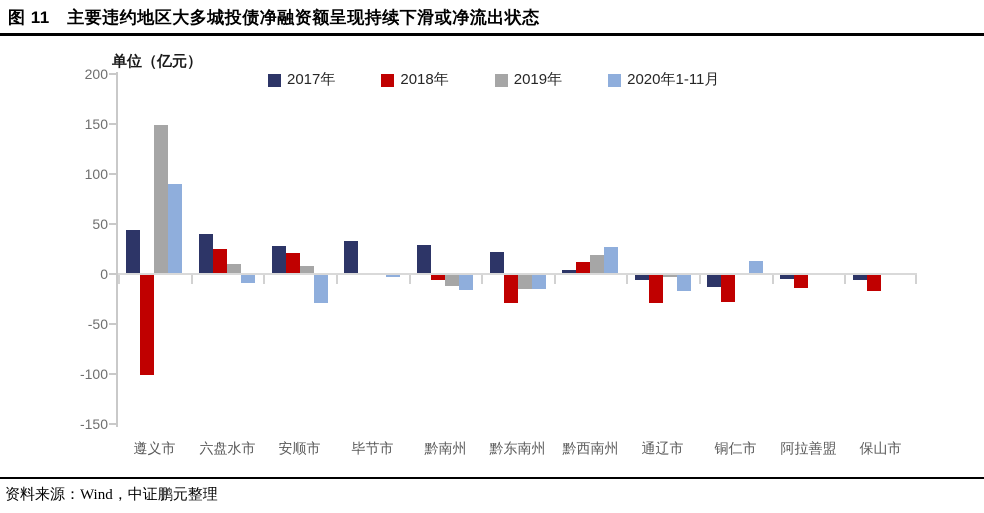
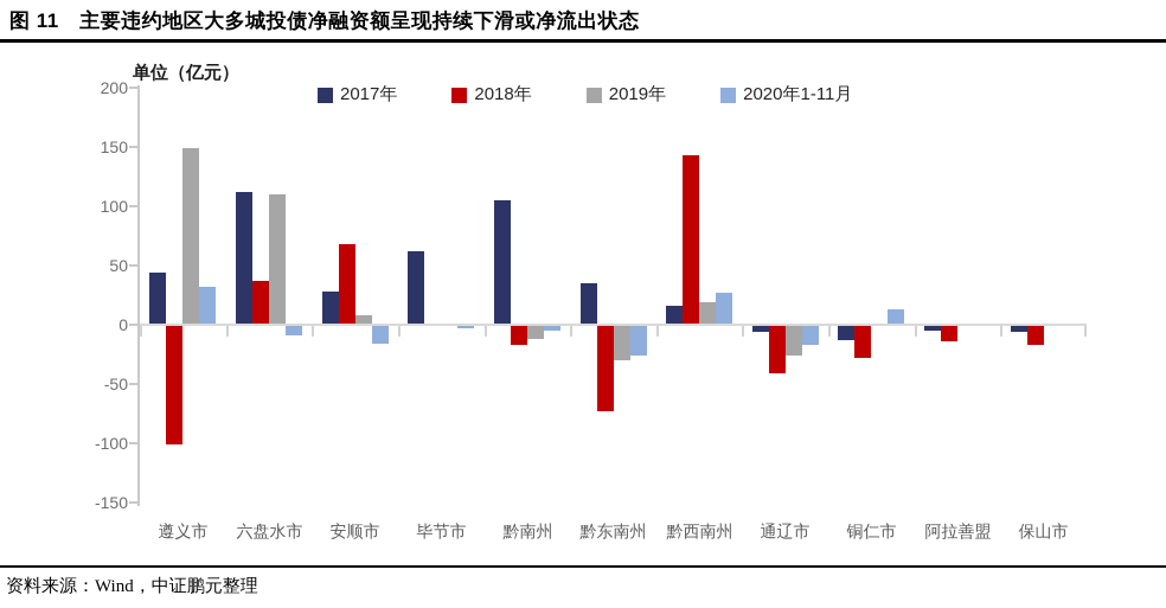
2020年1-11月/遵义市: 90 -> 32
2017年/六盘水市: 40 -> 112
2018年/六盘水市: 25 -> 37
2019年/六盘水市: 10 -> 110
2018年/安顺市: 21 -> 68
2020年1-11月/安顺市: -28 -> -15
2017年/毕节市: 33 -> 62
2017年/黔南州: 29 -> 105
2018年/黔南州: -5 -> -16
2020年1-11月/黔南州: -15 -> -4
2017年/黔东南州: 22 -> 35
2018年/黔东南州: -28 -> -72
2019年/黔东南州: -14 -> -29
2020年1-11月/黔东南州: -14 -> -25
2017年/黔西南州: 4 -> 16
2018年/黔西南州: 12 -> 143
2018年/通辽市: -28 -> -40
2019年/通辽市: -2 -> -25
